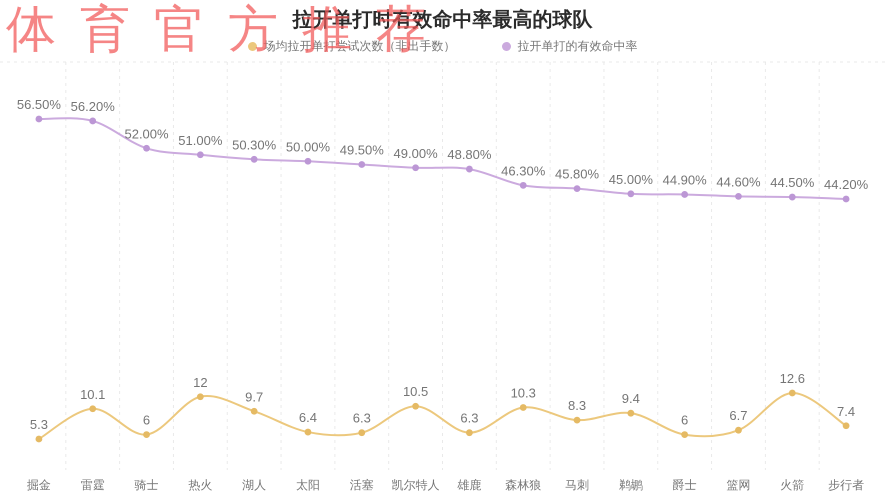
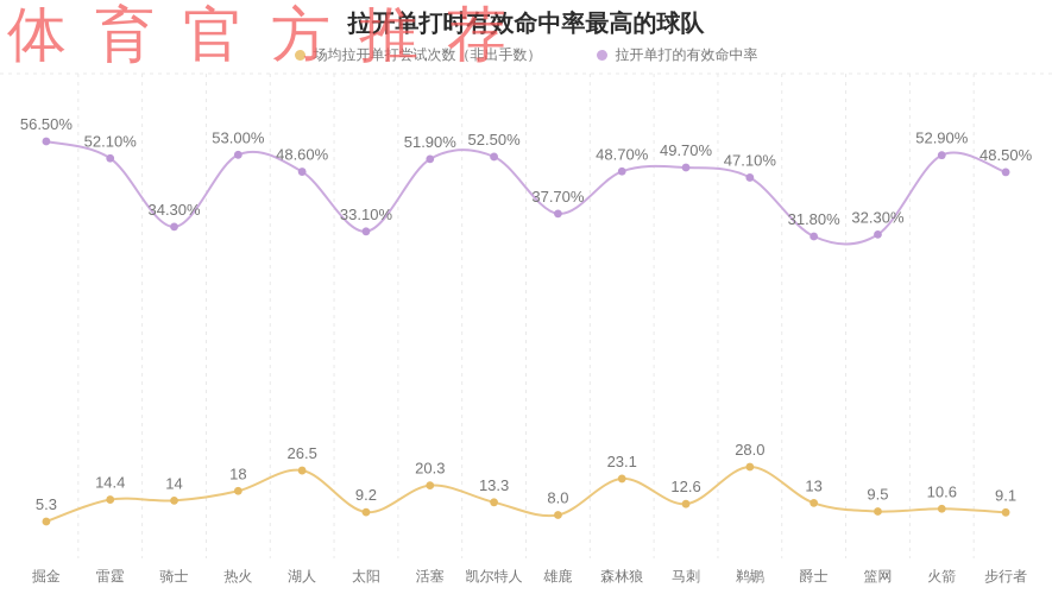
场均拉开单打尝试次数（非出手数）/雷霆: 10.1 -> 14.4
拉开单打的有效命中率/雷霆: 56.20% -> 52.10%
场均拉开单打尝试次数（非出手数）/骑士: 6 -> 14
拉开单打的有效命中率/骑士: 52.00% -> 34.30%
场均拉开单打尝试次数（非出手数）/热火: 12 -> 18
拉开单打的有效命中率/热火: 51.00% -> 53.00%
场均拉开单打尝试次数（非出手数）/湖人: 9.7 -> 26.5
拉开单打的有效命中率/湖人: 50.30% -> 48.60%
场均拉开单打尝试次数（非出手数）/太阳: 6.4 -> 9.2
拉开单打的有效命中率/太阳: 50.00% -> 33.10%
场均拉开单打尝试次数（非出手数）/活塞: 6.3 -> 20.3
拉开单打的有效命中率/活塞: 49.50% -> 51.90%
场均拉开单打尝试次数（非出手数）/凯尔特人: 10.5 -> 13.3
拉开单打的有效命中率/凯尔特人: 49.00% -> 52.50%
场均拉开单打尝试次数（非出手数）/雄鹿: 6.3 -> 8.0
拉开单打的有效命中率/雄鹿: 48.80% -> 37.70%
场均拉开单打尝试次数（非出手数）/森林狼: 10.3 -> 23.1
拉开单打的有效命中率/森林狼: 46.30% -> 48.70%
场均拉开单打尝试次数（非出手数）/马刺: 8.3 -> 12.6
拉开单打的有效命中率/马刺: 45.80% -> 49.70%
场均拉开单打尝试次数（非出手数）/鹈鹕: 9.4 -> 28.0
拉开单打的有效命中率/鹈鹕: 45.00% -> 47.10%
场均拉开单打尝试次数（非出手数）/爵士: 6 -> 13
拉开单打的有效命中率/爵士: 44.90% -> 31.80%
场均拉开单打尝试次数（非出手数）/篮网: 6.7 -> 9.5
拉开单打的有效命中率/篮网: 44.60% -> 32.30%
场均拉开单打尝试次数（非出手数）/火箭: 12.6 -> 10.6
拉开单打的有效命中率/火箭: 44.50% -> 52.90%
场均拉开单打尝试次数（非出手数）/步行者: 7.4 -> 9.1
拉开单打的有效命中率/步行者: 44.20% -> 48.50%
